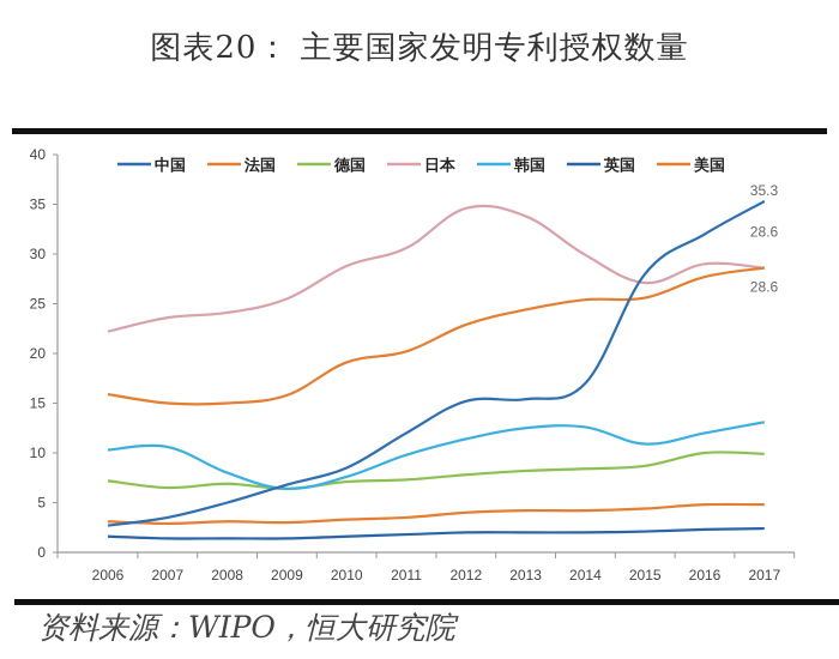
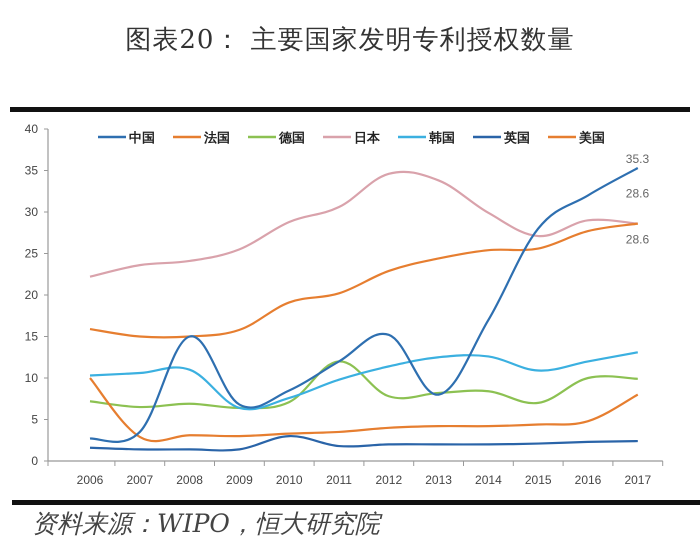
美国/2006: 3 -> 10
中国/2008: 5 -> 15
韩国/2008: 8 -> 11
英国/2010: 2 -> 3
德国/2011: 7 -> 12
中国/2013: 15 -> 8
德国/2015: 9 -> 7
美国/2017: 5 -> 8
